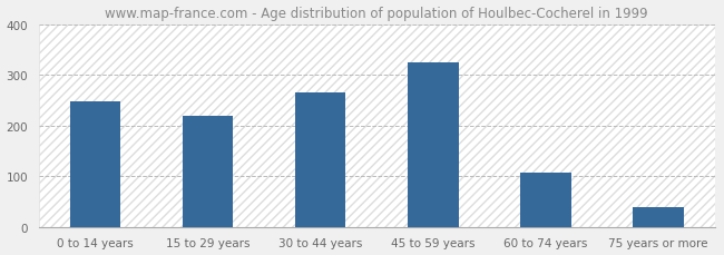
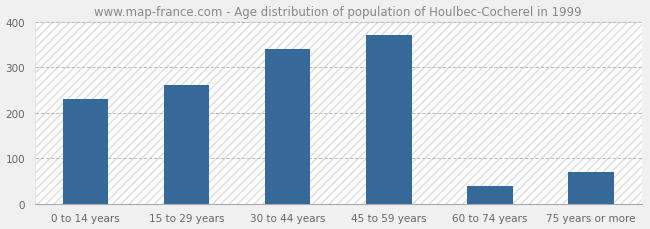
0 to 14 years: 248 -> 230
15 to 29 years: 218 -> 260
30 to 44 years: 265 -> 340
45 to 59 years: 325 -> 370
60 to 74 years: 108 -> 40
75 years or more: 38 -> 70
